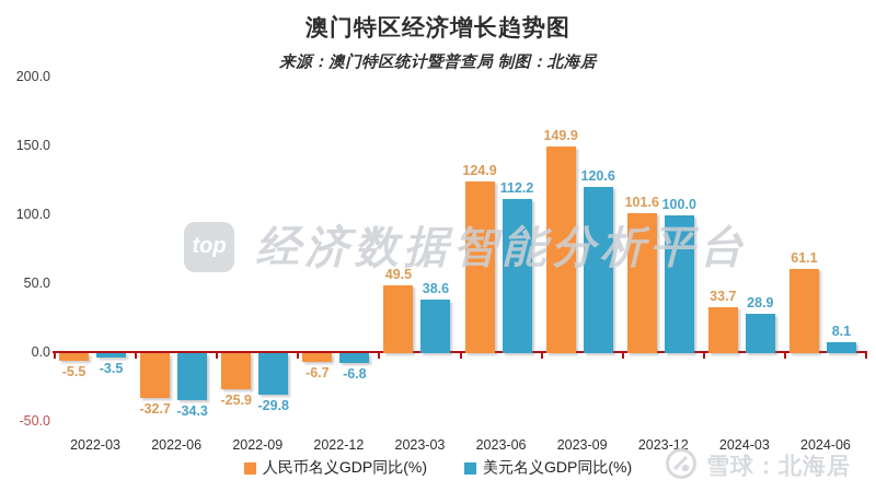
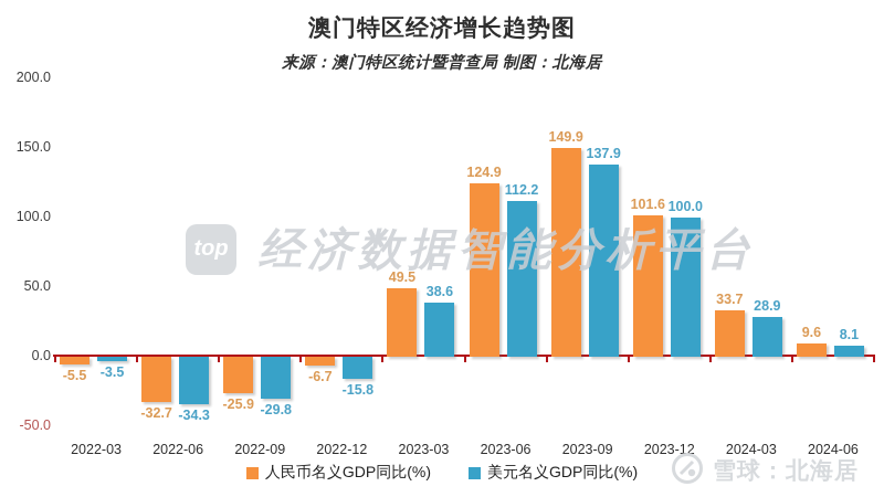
美元名义GDP同比(%)/2022-12: -6.8 -> -15.8
美元名义GDP同比(%)/2023-09: 120.6 -> 137.9
人民币名义GDP同比(%)/2024-06: 61.1 -> 9.6
